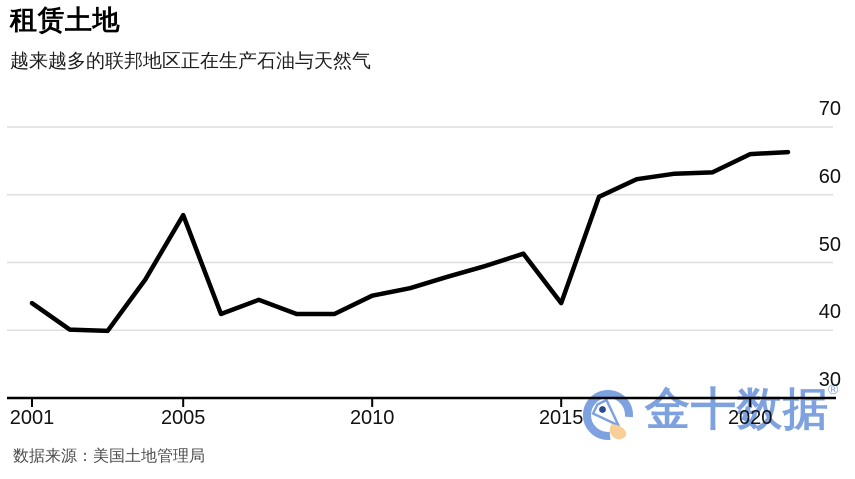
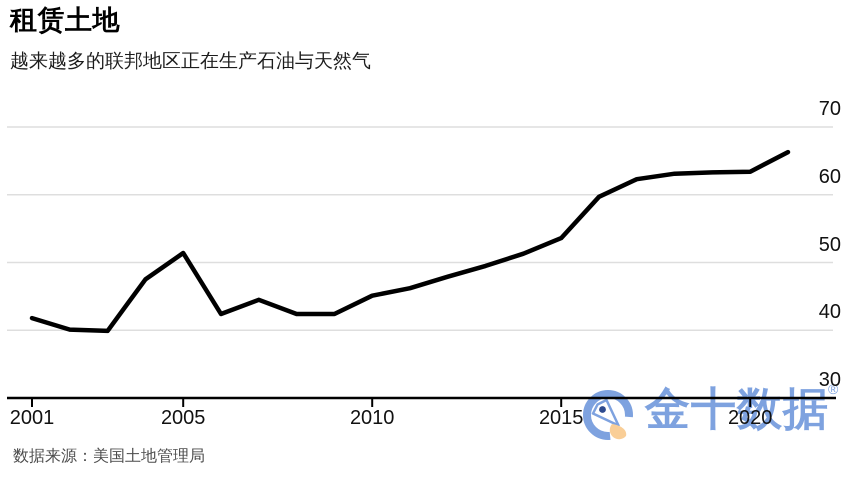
2001: 44 -> 42
2005: 57 -> 51
2015: 44 -> 54
2020: 66 -> 63
